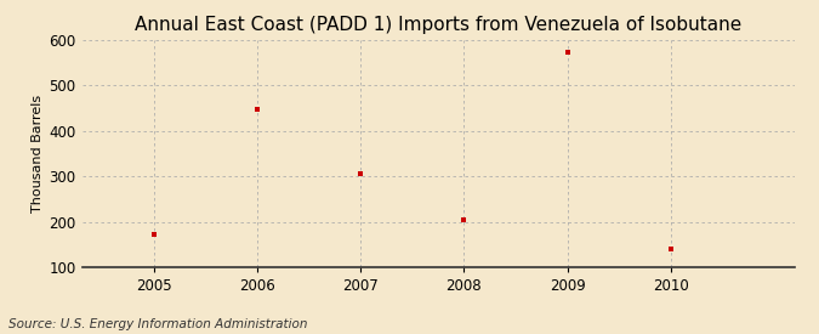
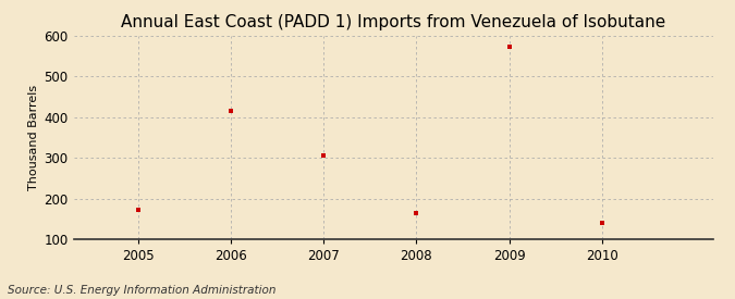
2006: 447 -> 415
2008: 204 -> 165
